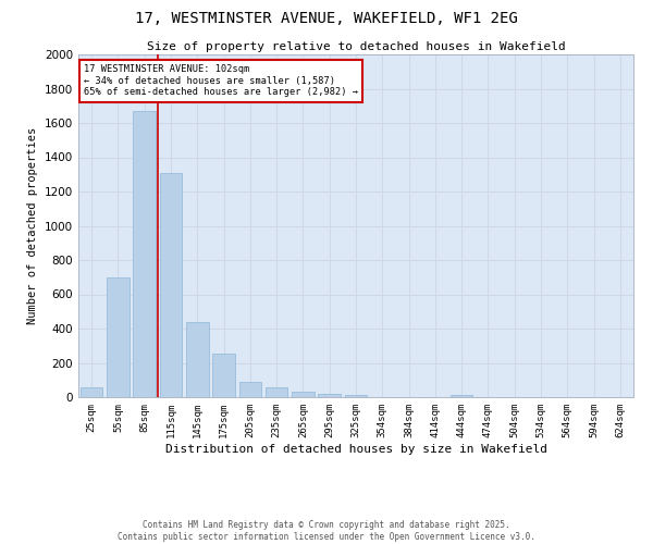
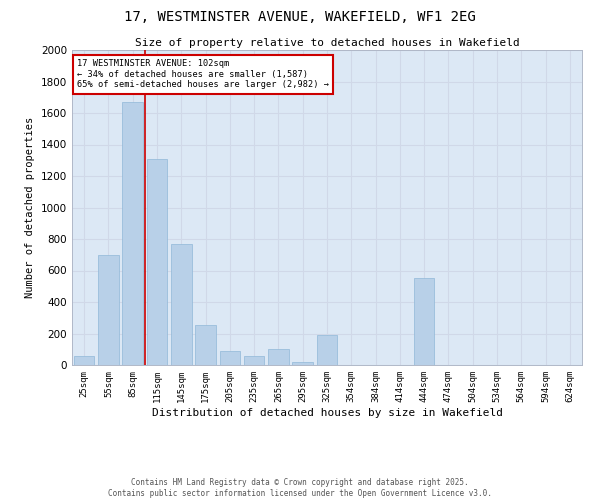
145sqm: 440 -> 770
265sqm: 30 -> 100
325sqm: 20 -> 190
444sqm: 10 -> 550
